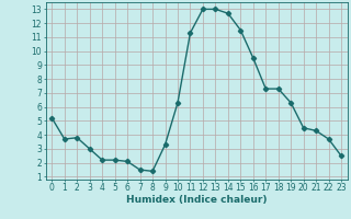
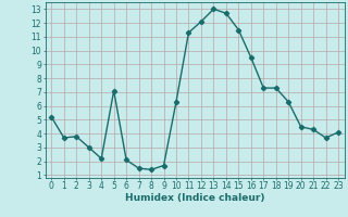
5: 2.2 -> 7.1
9: 3.3 -> 1.7
12: 13.0 -> 12.1
23: 2.5 -> 4.1
